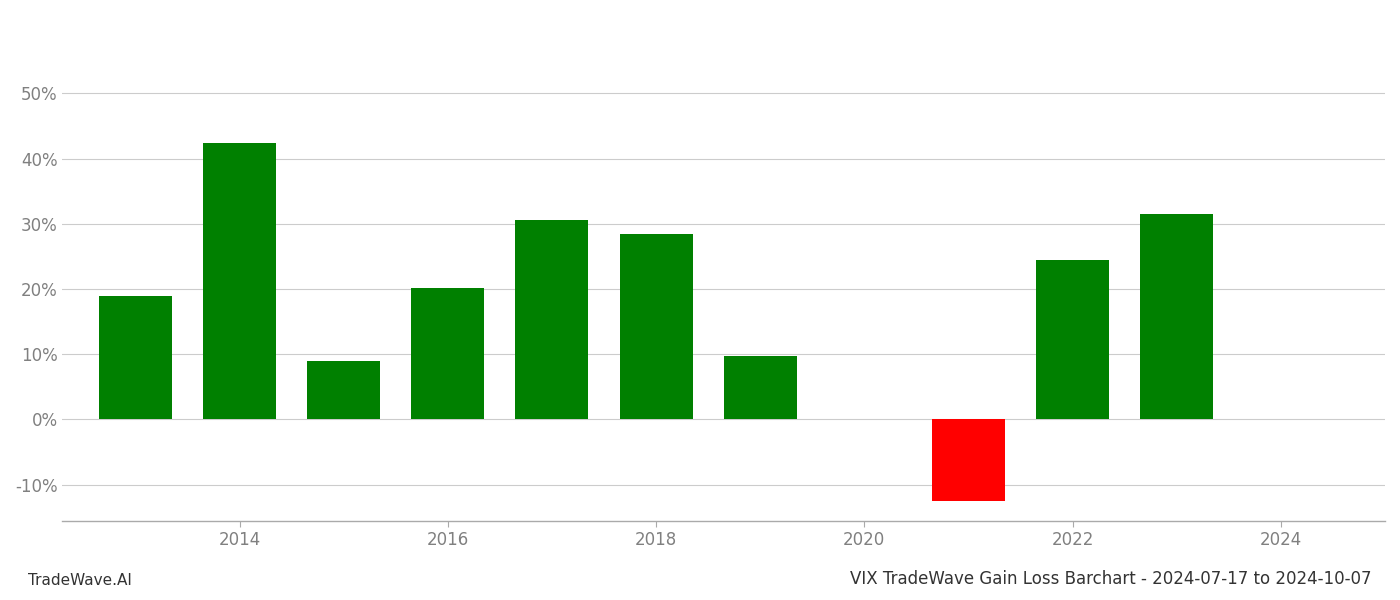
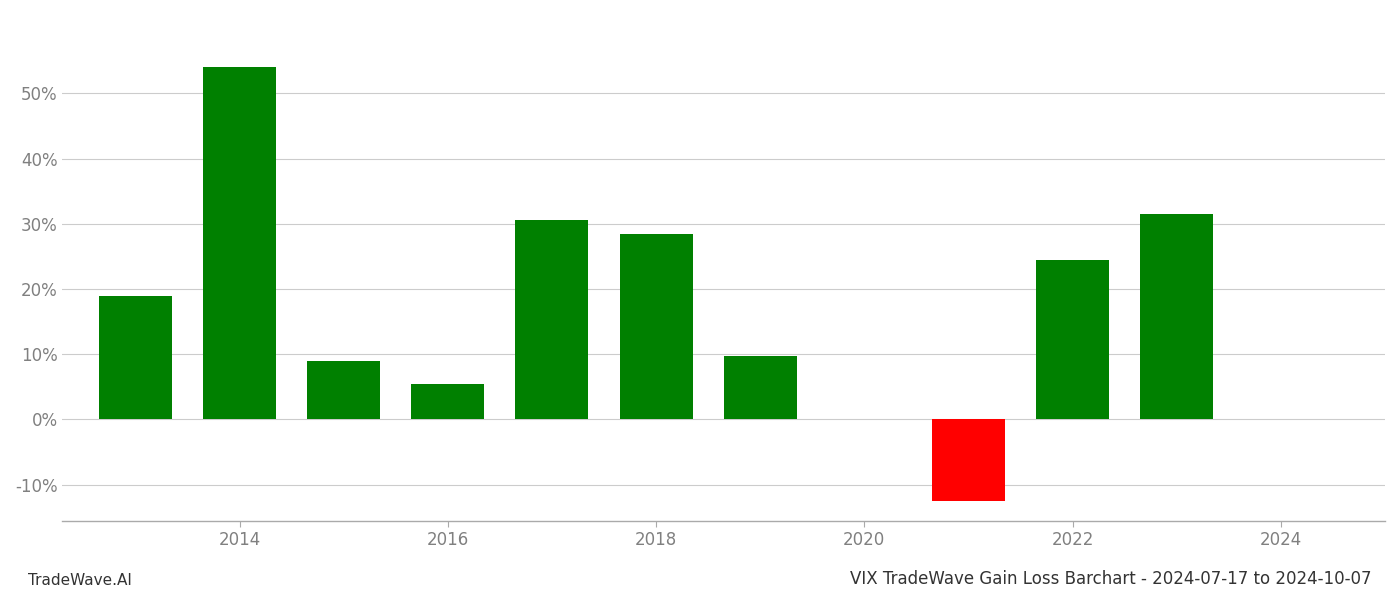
2014: 42.4% -> 54.0%
2016: 20.2% -> 5.5%
